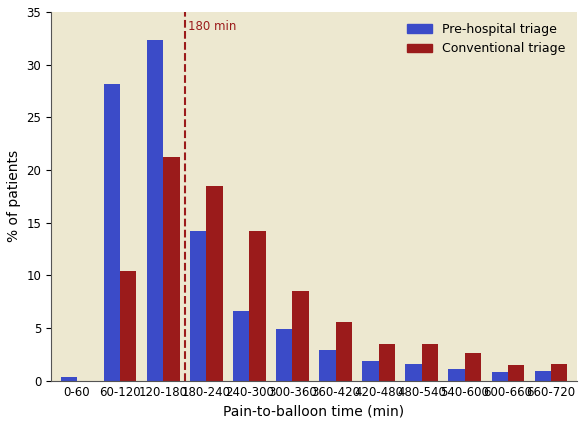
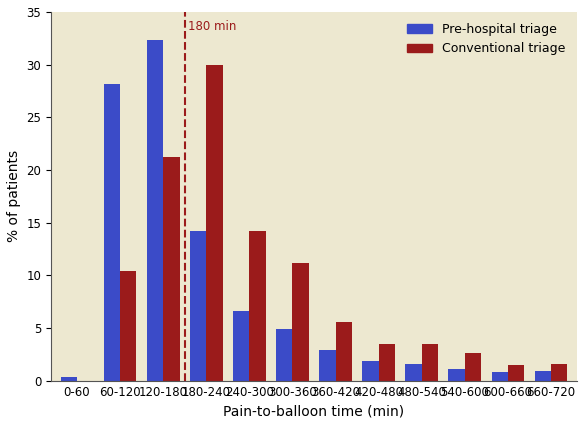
Conventional triage/180-240: 18.5 -> 30.0
Conventional triage/300-360: 8.5 -> 11.2
